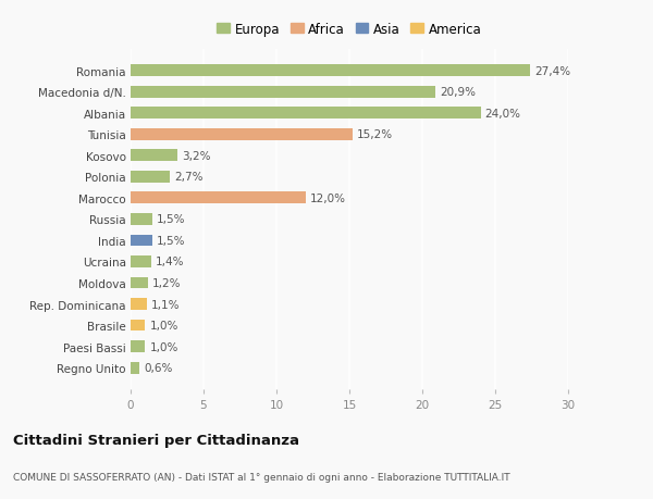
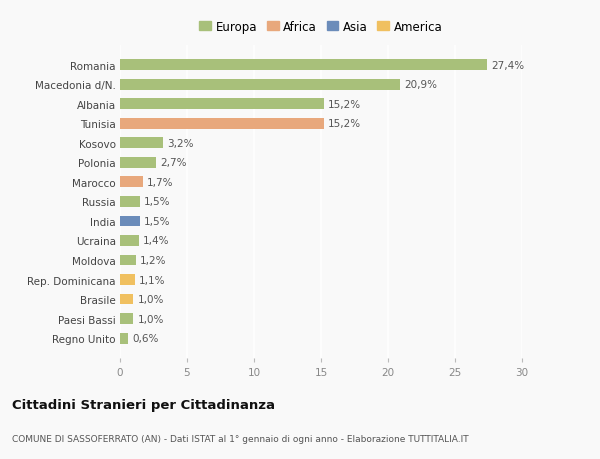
Albania: 24,0% -> 15,2%
Marocco: 12,0% -> 1,7%
